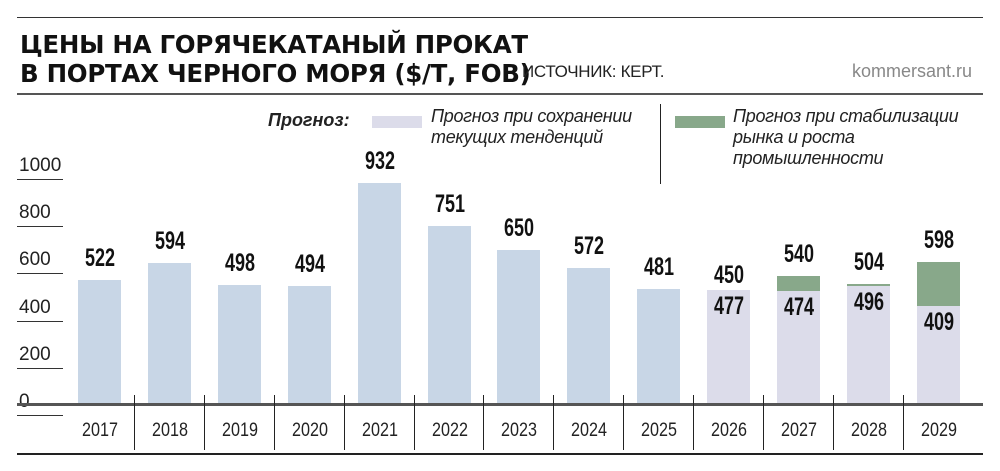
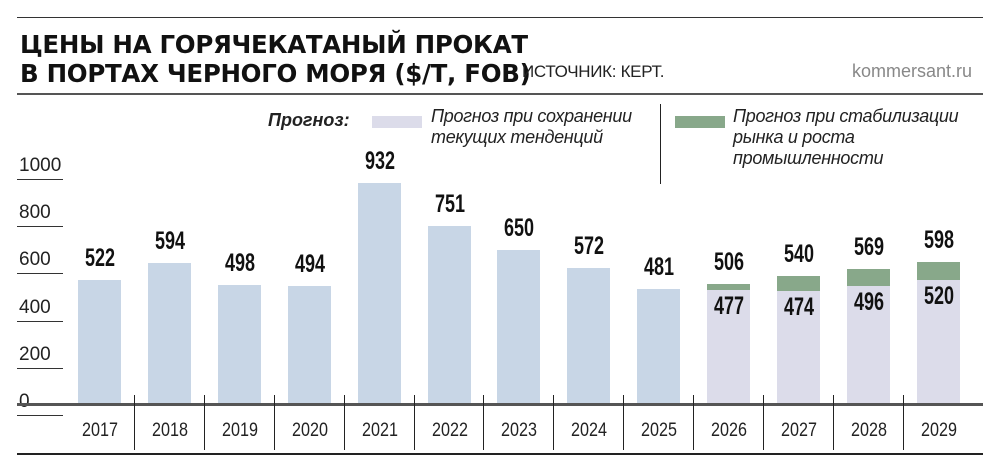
Прогноз при стабилизации рынка и роста промышленности/2026: 450 -> 506
Прогноз при стабилизации рынка и роста промышленности/2028: 504 -> 569
Прогноз при сохранении текущих тенденций/2029: 409 -> 520
